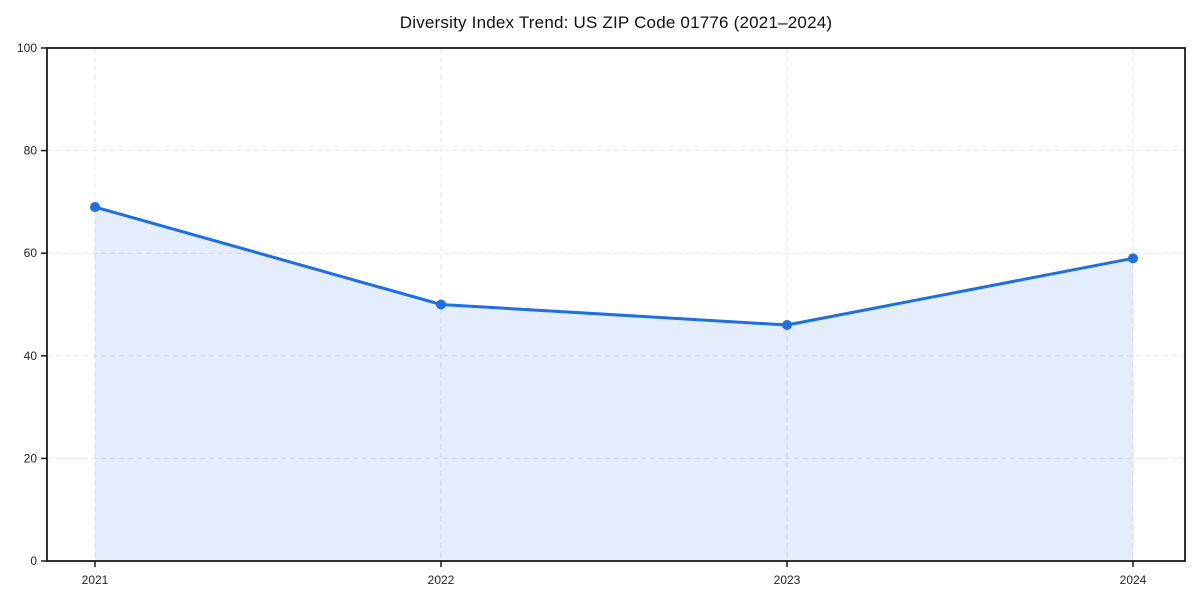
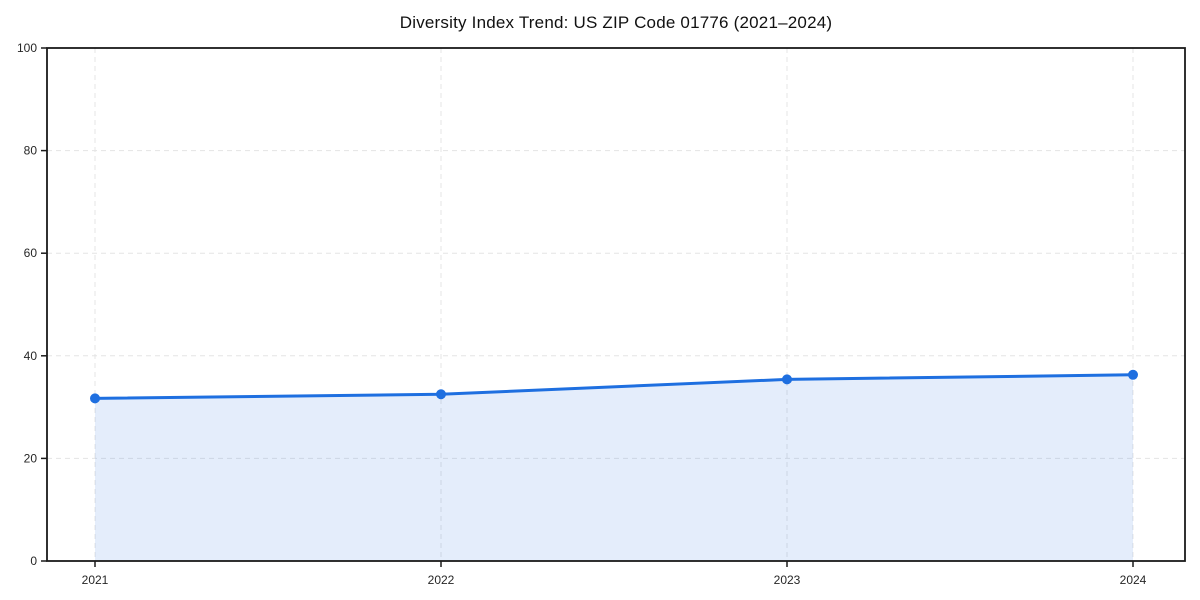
2021: 69 -> 32
2022: 50 -> 32
2023: 46 -> 35
2024: 59 -> 36
